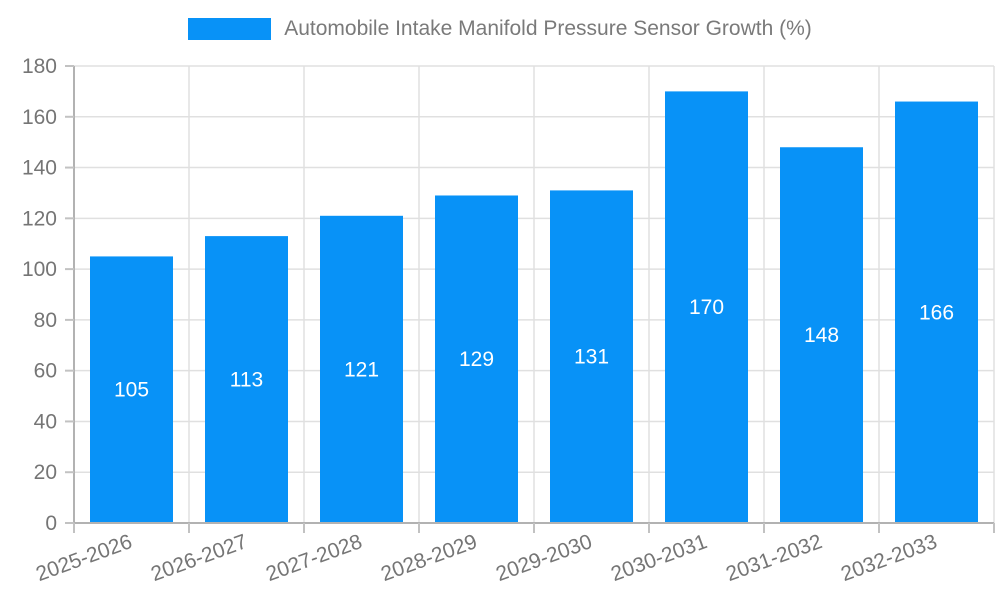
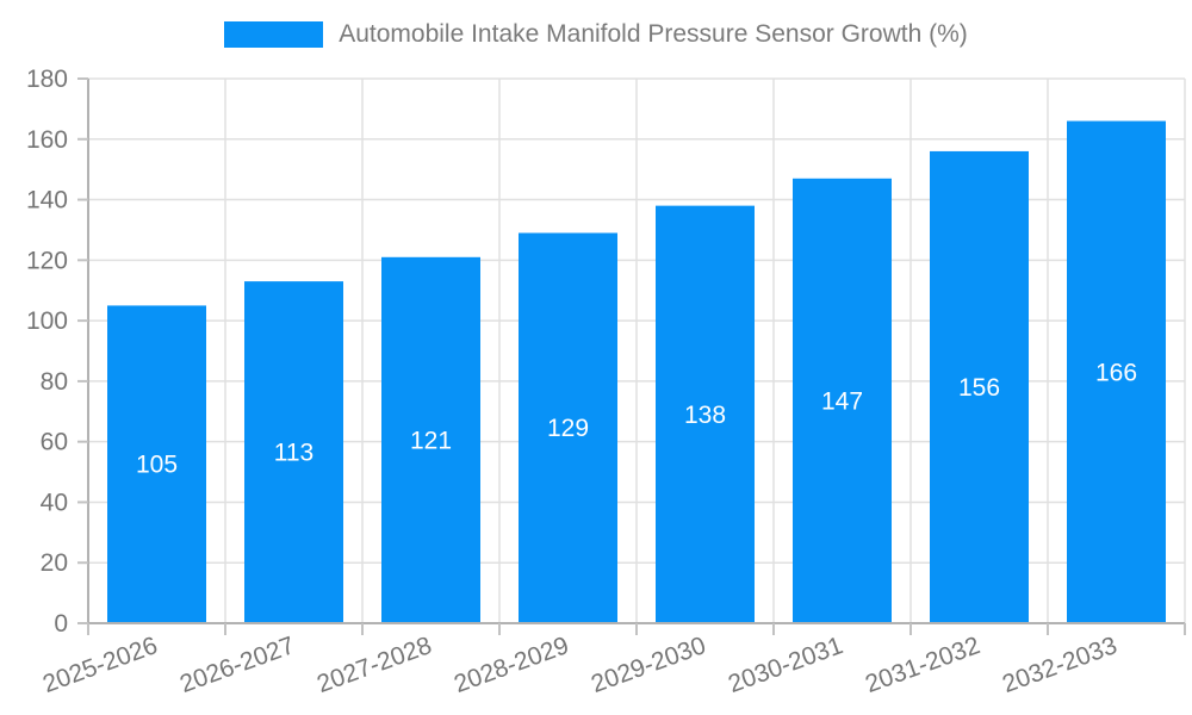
2029-2030: 131 -> 138
2030-2031: 170 -> 147
2031-2032: 148 -> 156
